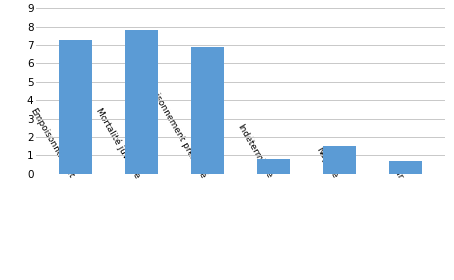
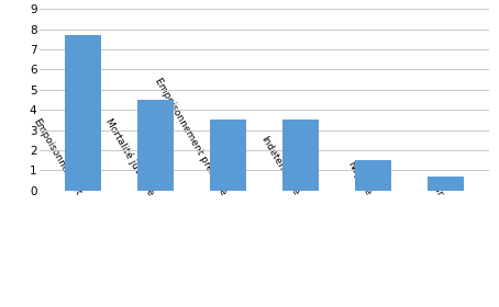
Empoisonnement: 7.3 -> 7.7
Mortalité juvénile: 7.8 -> 4.5
Empoisonnement présumé: 6.9 -> 3.5
Indéterminée: 0.8 -> 3.5
